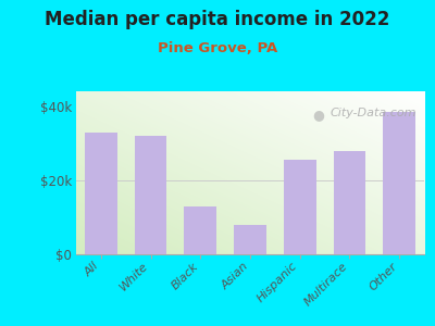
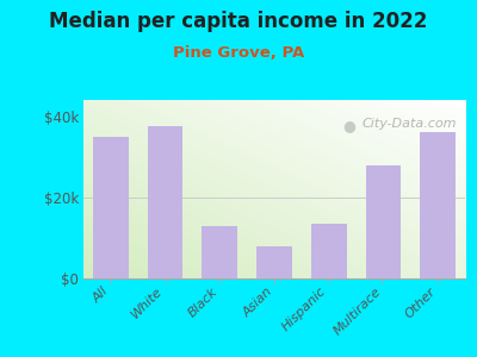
All: $33.0k -> $35.0k
White: $32.0k -> $37.5k
Hispanic: $25.5k -> $13.5k
Other: $38.5k -> $36.0k
